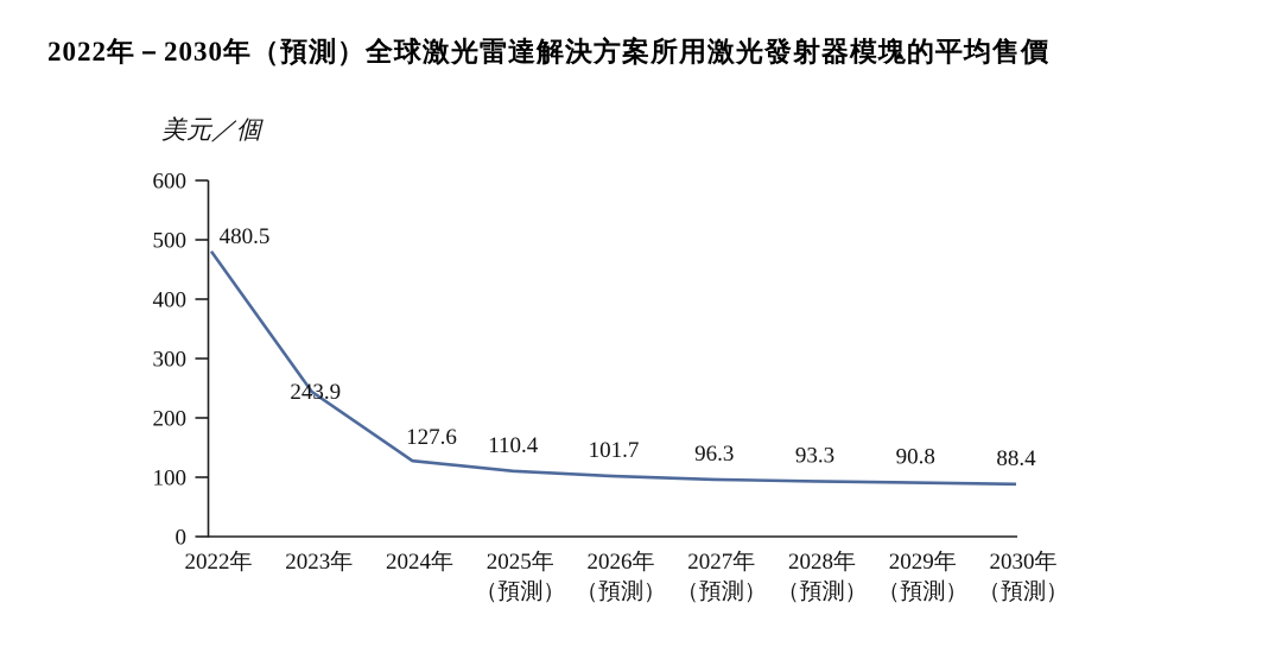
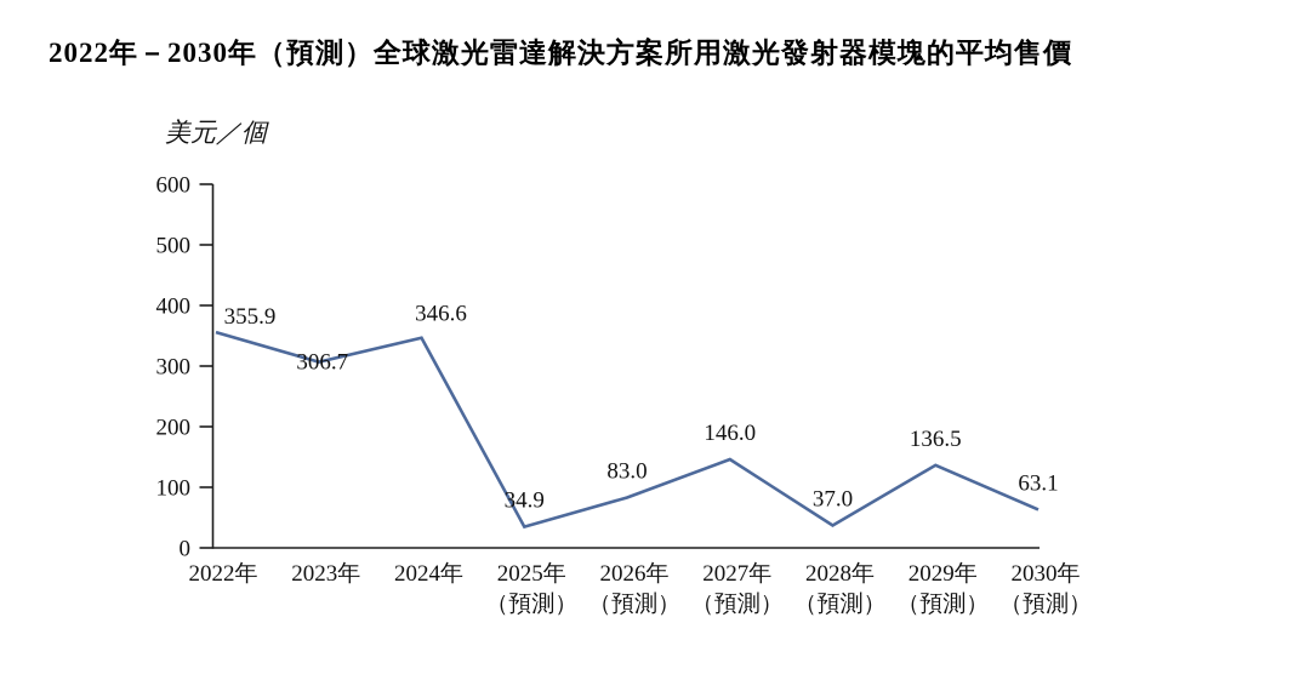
2022年: 480.5 -> 355.9
2023年: 243.9 -> 306.7
2024年: 127.6 -> 346.6
2025年: 110.4 -> 34.9
2026年: 101.7 -> 83.0
2027年: 96.3 -> 146.0
2028年: 93.3 -> 37.0
2029年: 90.8 -> 136.5
2030年: 88.4 -> 63.1
